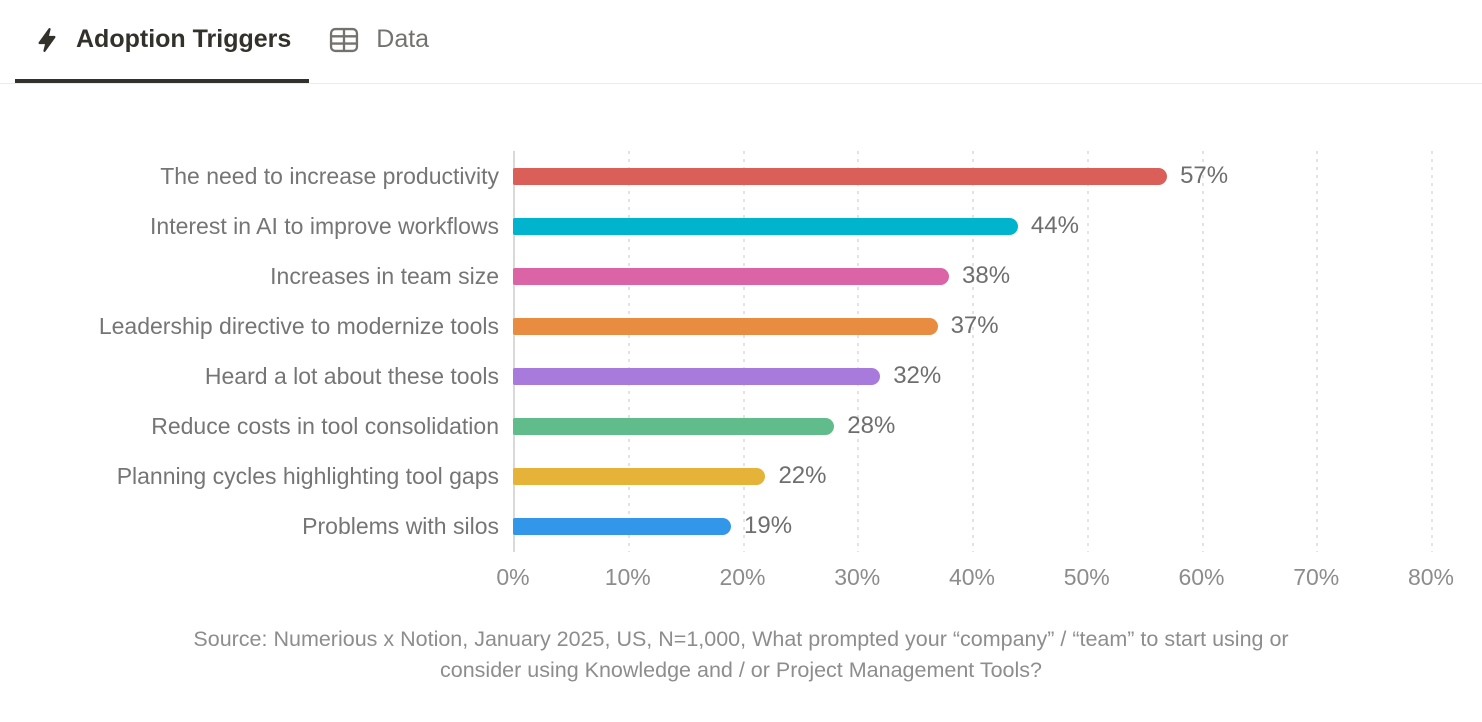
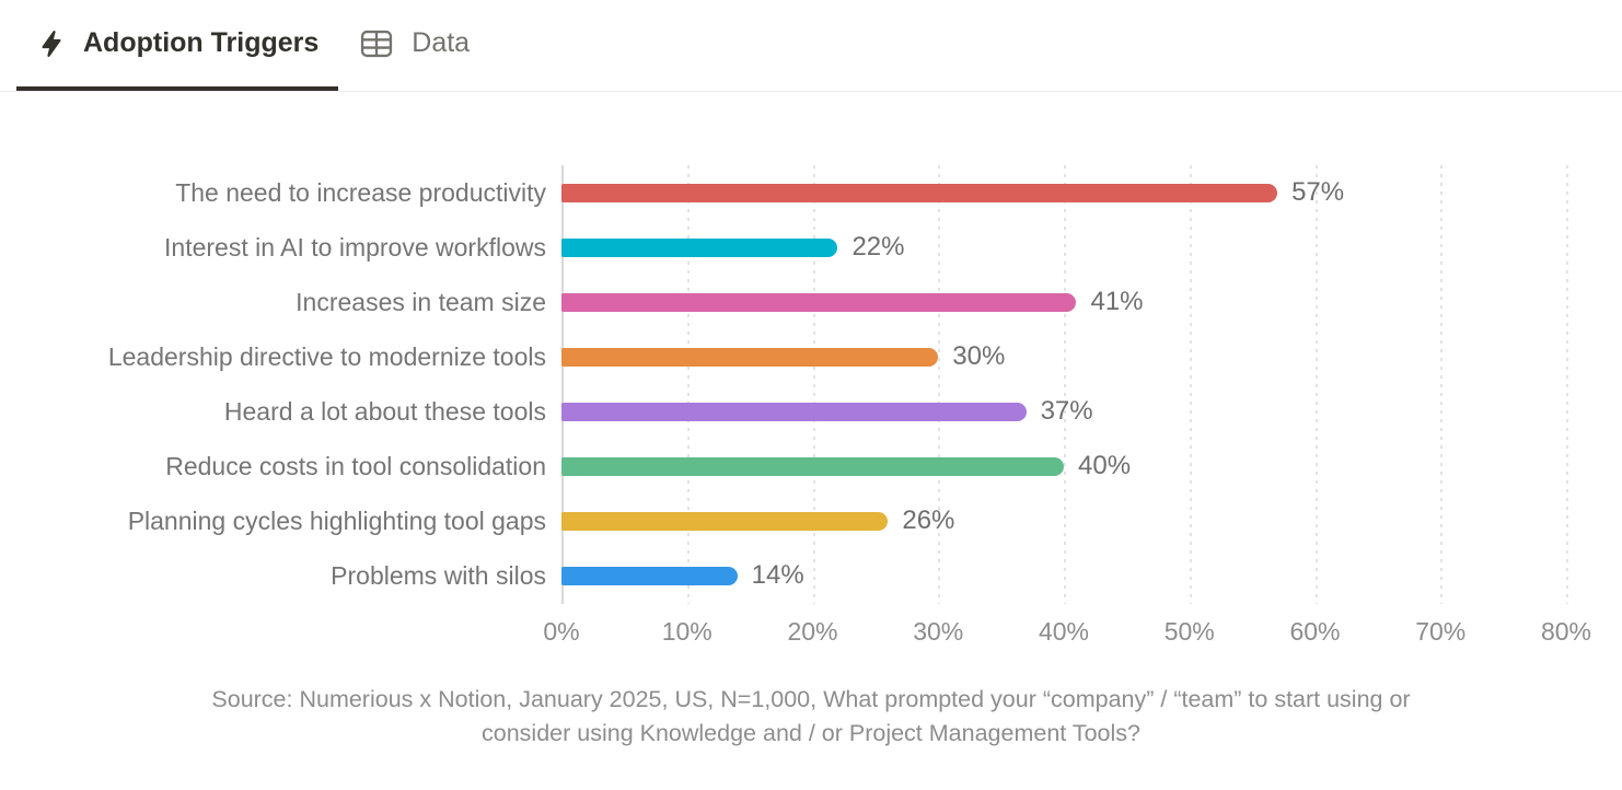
Interest in AI to improve workflows: 44% -> 22%
Increases in team size: 38% -> 41%
Leadership directive to modernize tools: 37% -> 30%
Heard a lot about these tools: 32% -> 37%
Reduce costs in tool consolidation: 28% -> 40%
Planning cycles highlighting tool gaps: 22% -> 26%
Problems with silos: 19% -> 14%
